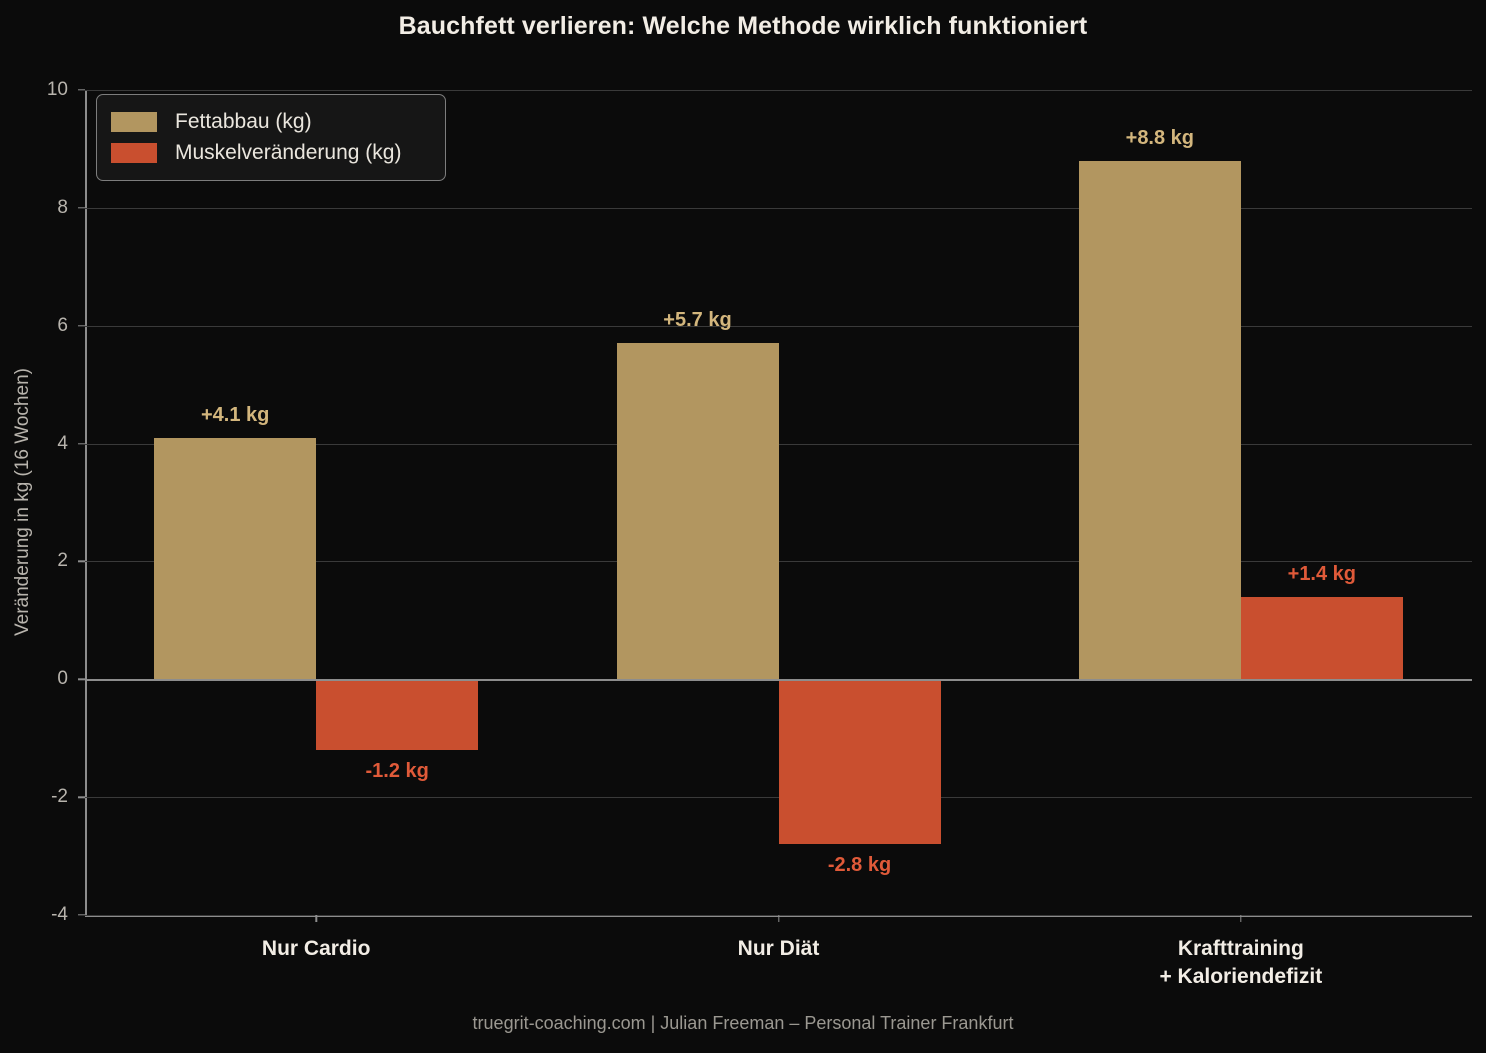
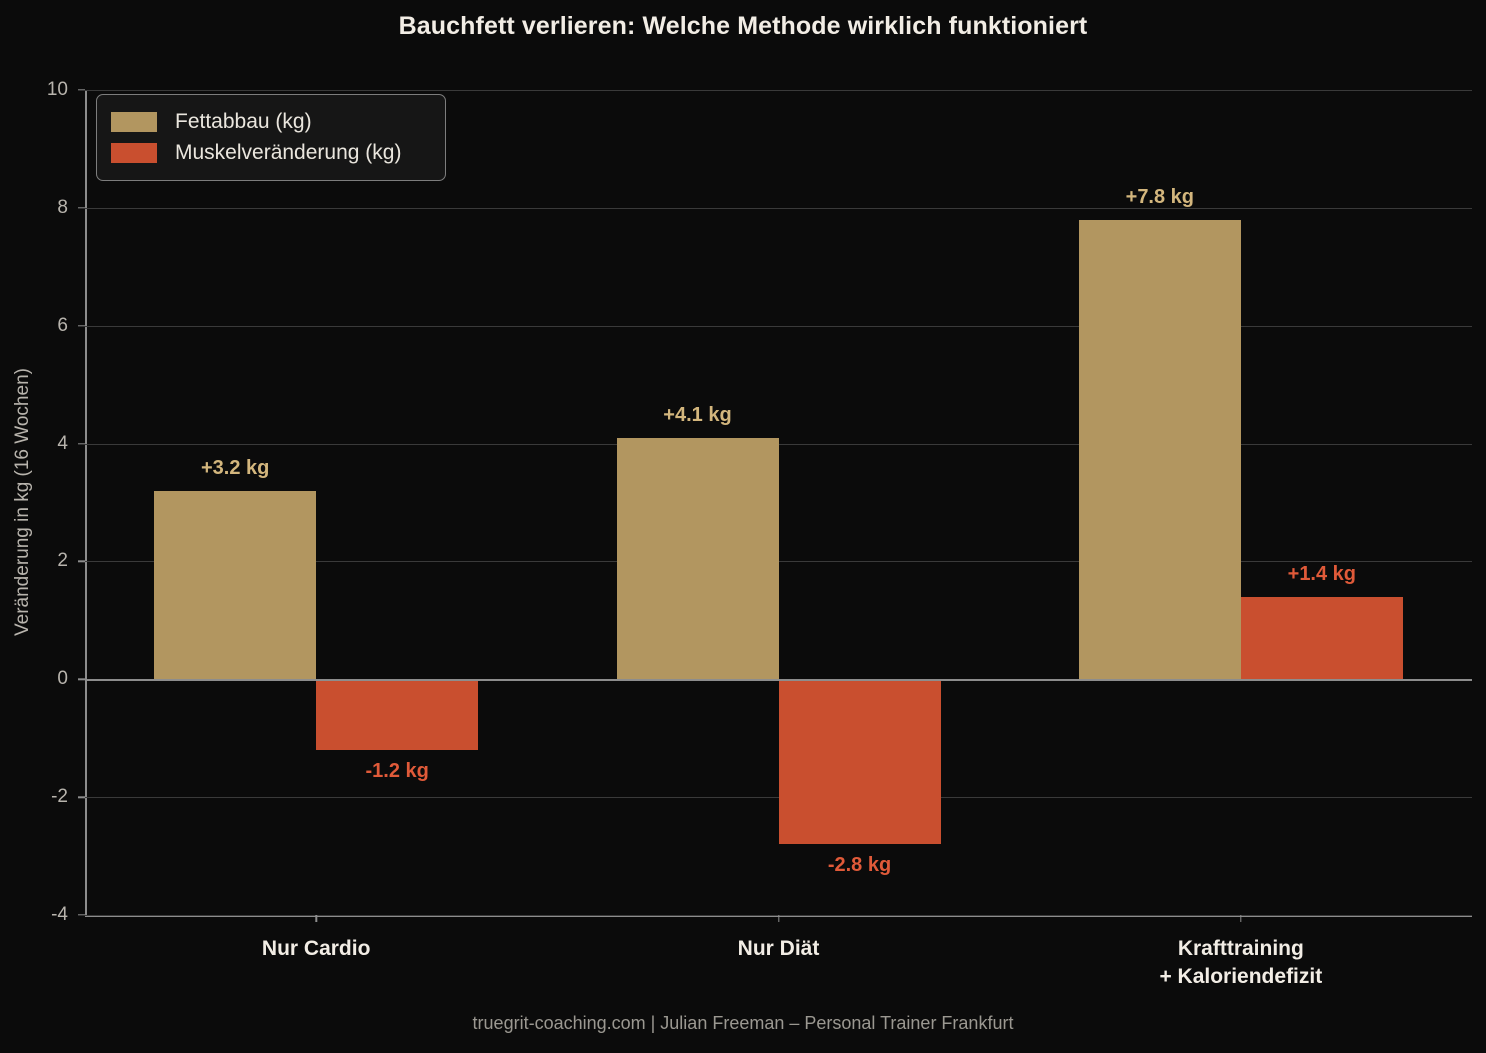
Fettabbau (kg)/Nur Cardio: +4.1 -> +3.2
Fettabbau (kg)/Nur Diät: +5.7 -> +4.1
Fettabbau (kg)/Krafttraining + Kaloriendefizit: +8.8 -> +7.8
